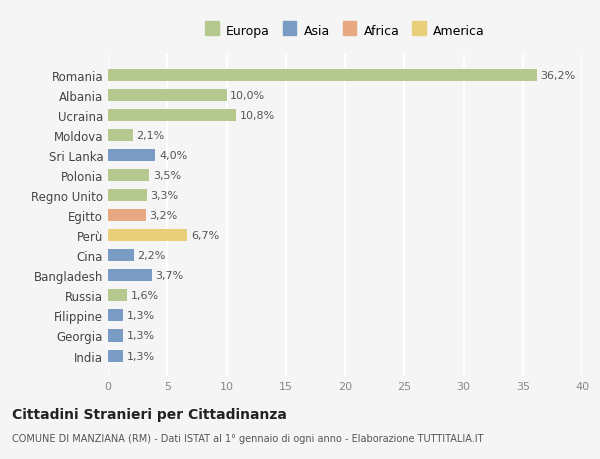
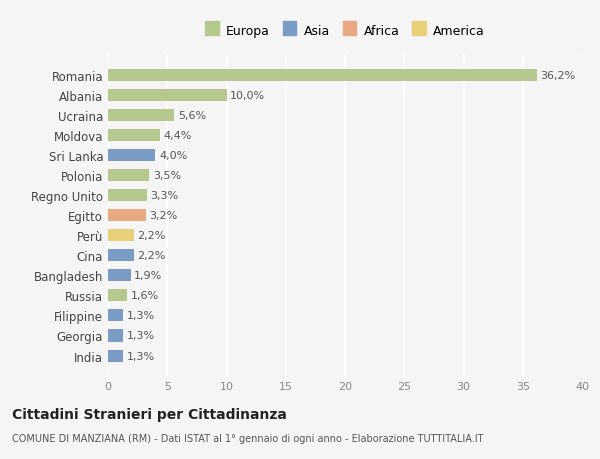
Ucraina: 10,8% -> 5,6%
Moldova: 2,1% -> 4,4%
Perù: 6,7% -> 2,2%
Bangladesh: 3,7% -> 1,9%
